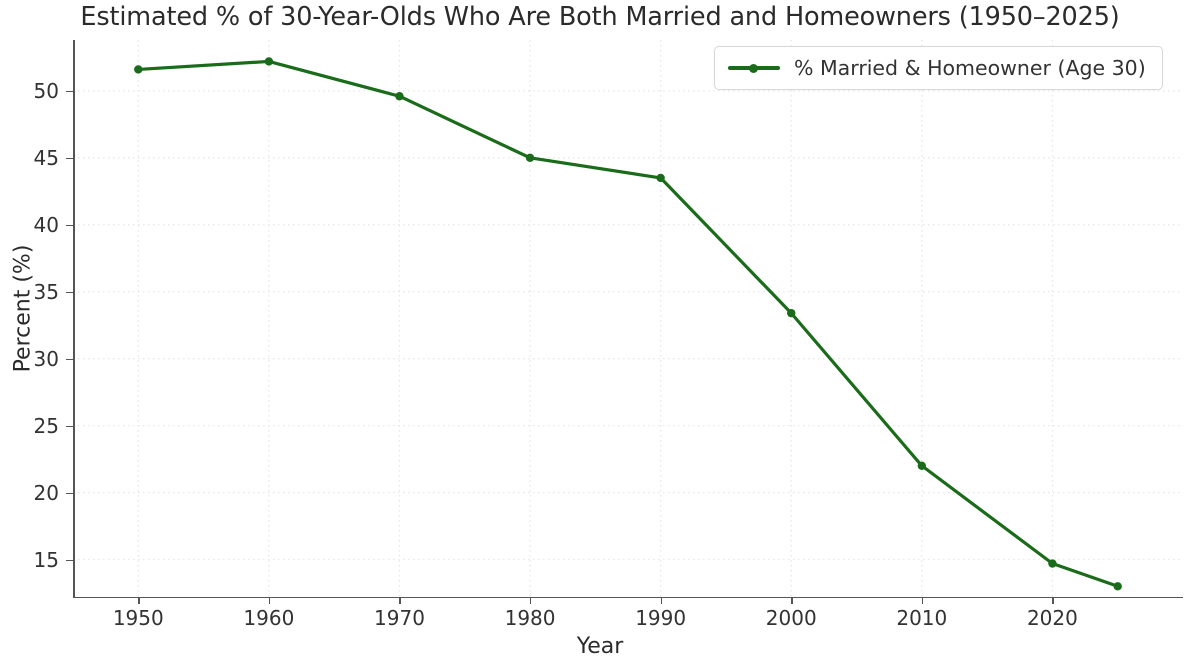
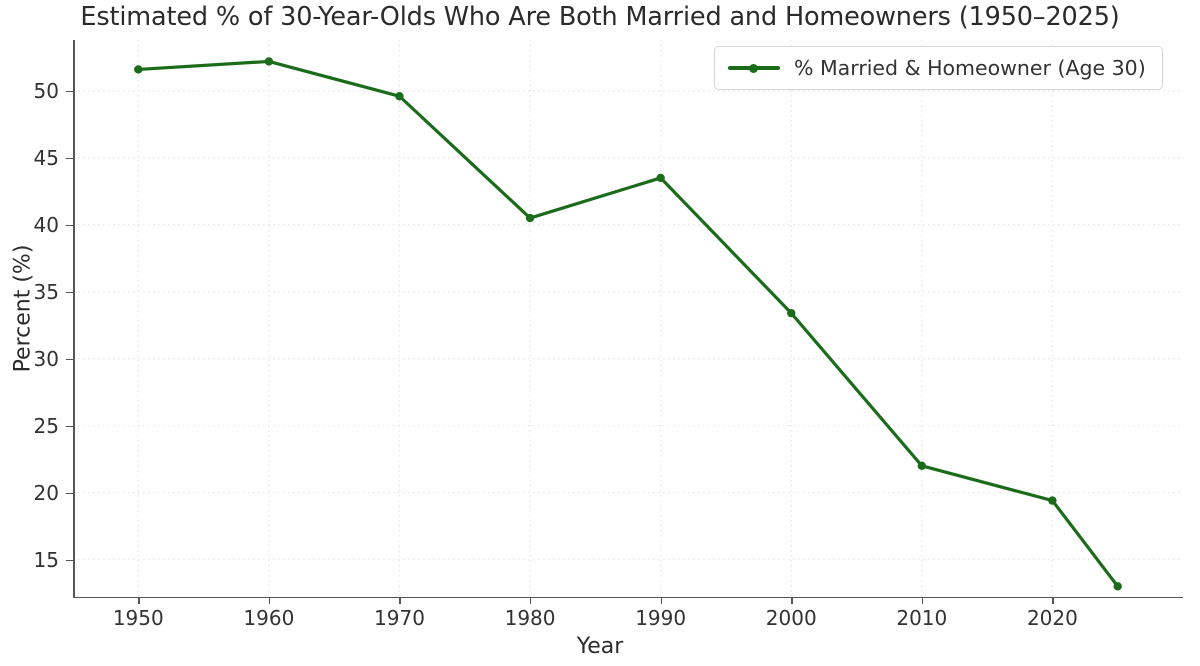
1980: 45.0 -> 40.5
2020: 14.7 -> 19.4
